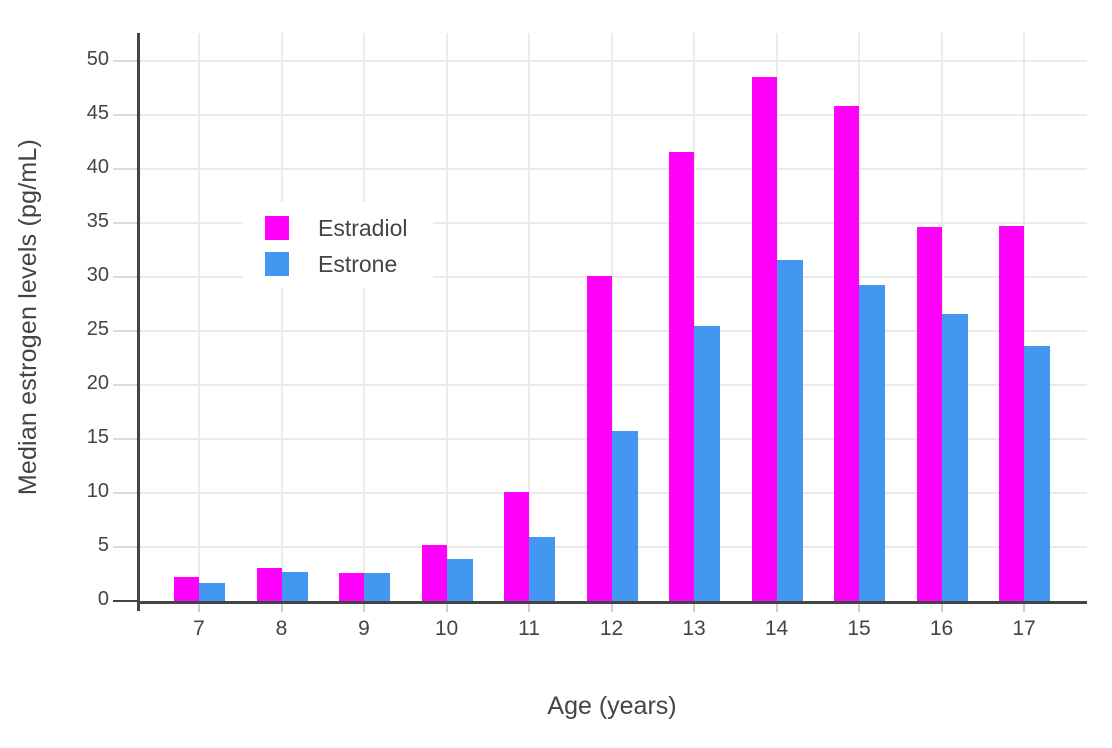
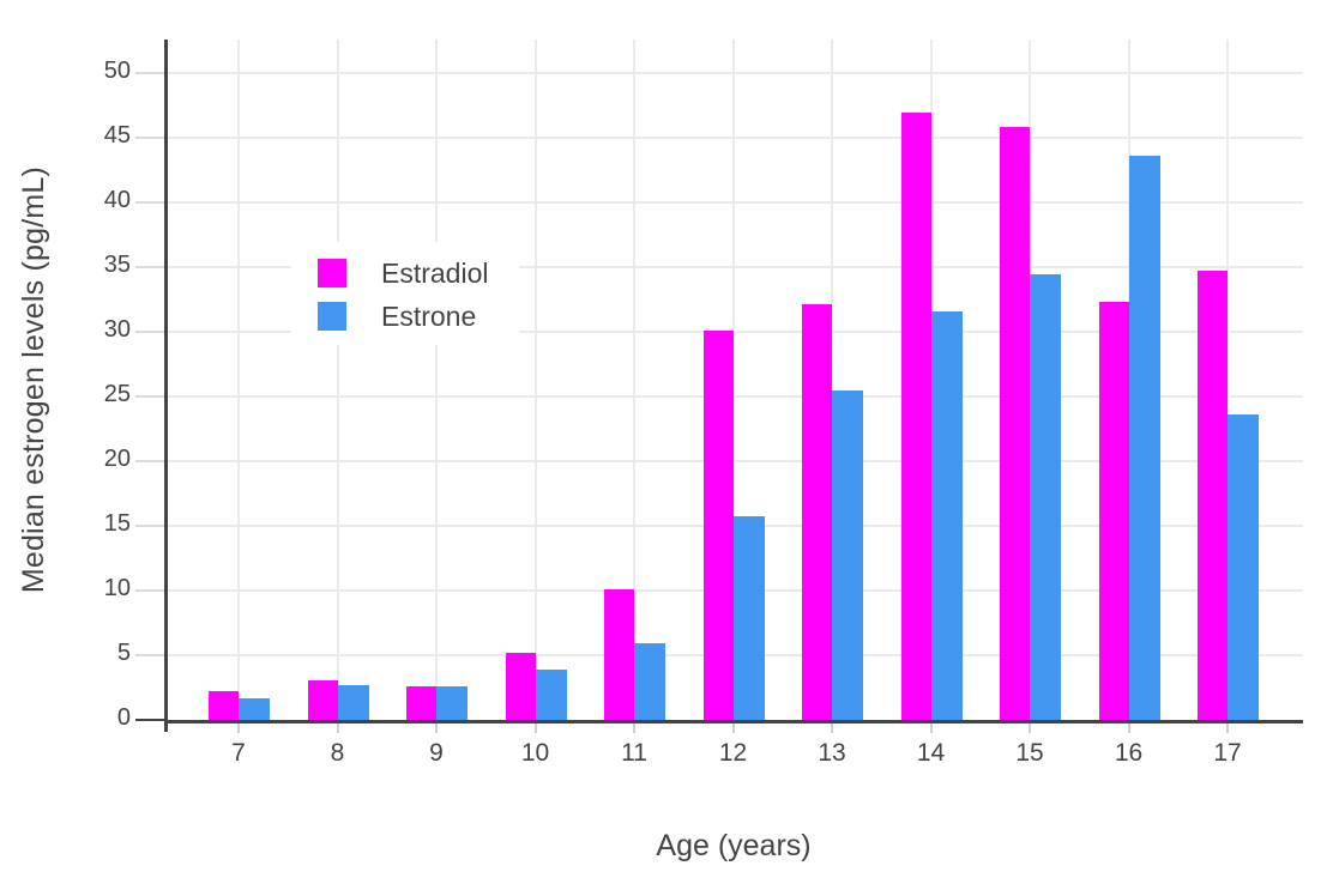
Estradiol/13: 41.6 -> 32.1
Estradiol/14: 48.5 -> 46.9
Estrone/15: 29.3 -> 34.4
Estradiol/16: 34.6 -> 32.3
Estrone/16: 26.6 -> 43.6
